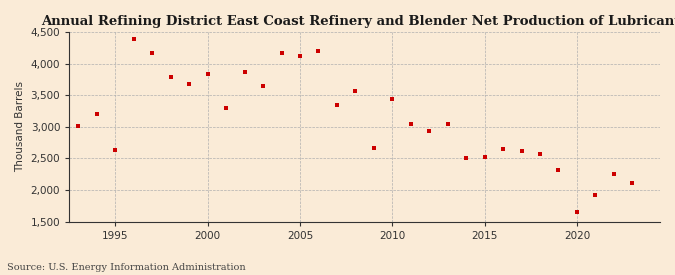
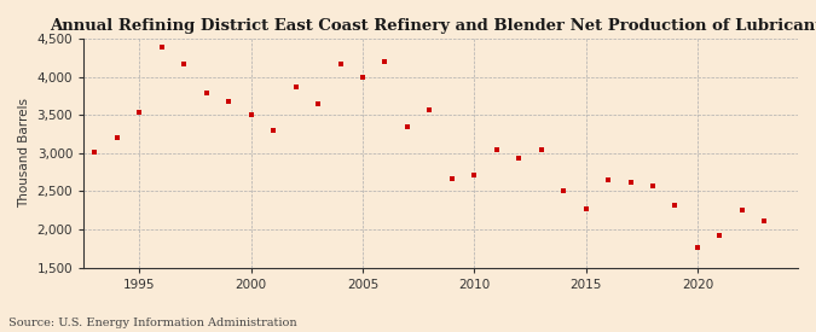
1995: 2,640 -> 3,530
2000: 3,840 -> 3,510
2005: 4,120 -> 3,990
2010: 3,440 -> 2,720
2015: 2,520 -> 2,270
2020: 1,660 -> 1,760
